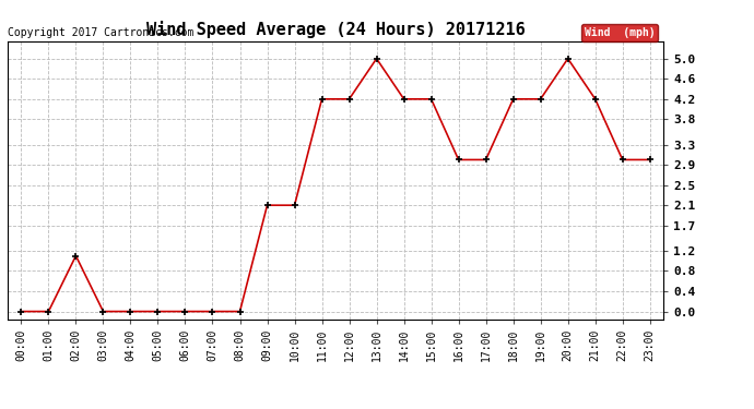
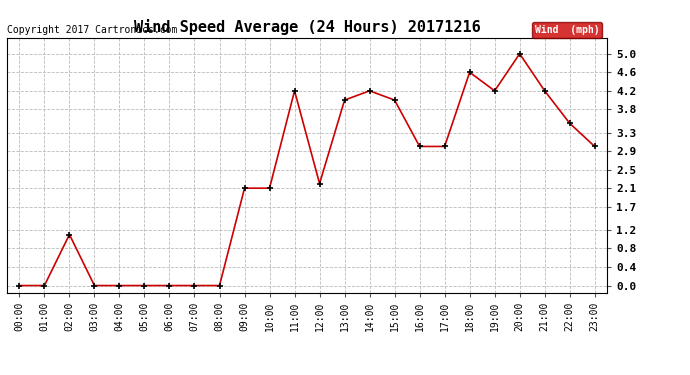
12:00: 4.2 -> 2.2
13:00: 5.0 -> 4.0
15:00: 4.2 -> 4.0
18:00: 4.2 -> 4.6
22:00: 3.0 -> 3.5
